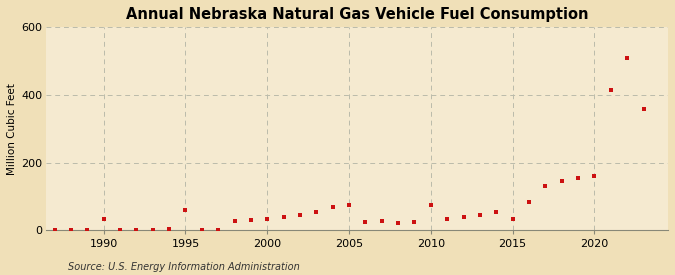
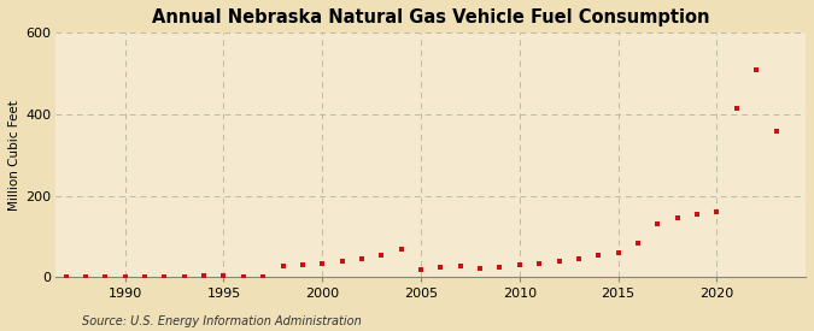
1990: 35 -> 1
1995: 60 -> 5
2005: 75 -> 20
2010: 75 -> 30
2015: 35 -> 60
